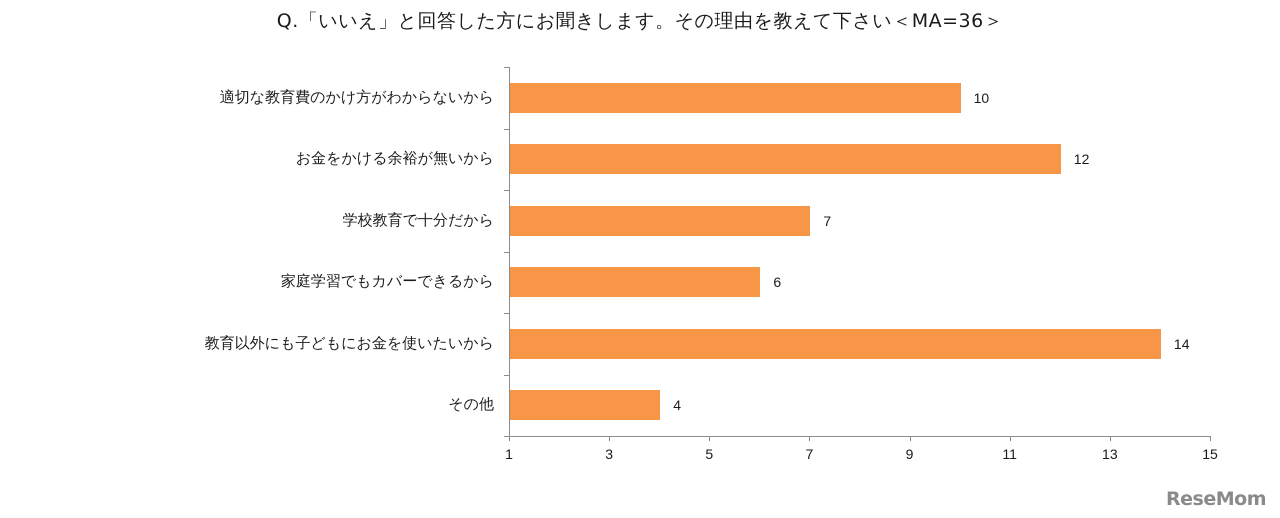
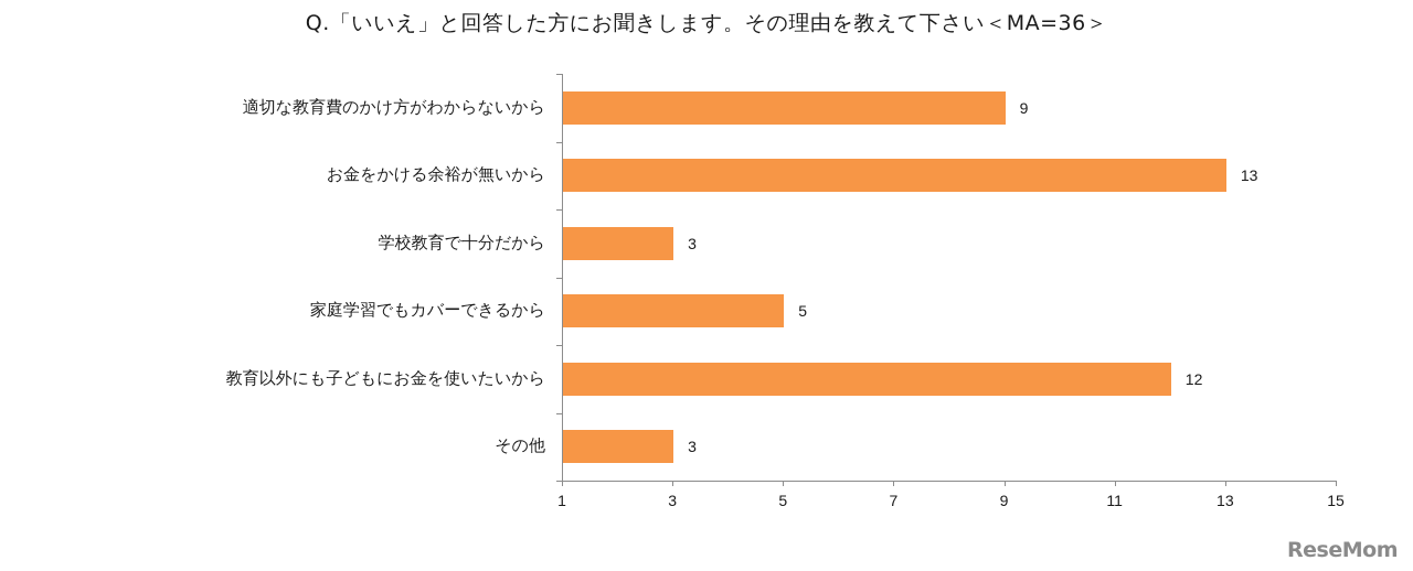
適切な教育費のかけ方がわからないから: 10 -> 9
お金をかける余裕が無いから: 12 -> 13
学校教育で十分だから: 7 -> 3
家庭学習でもカバーできるから: 6 -> 5
教育以外にも子どもにお金を使いたいから: 14 -> 12
その他: 4 -> 3
